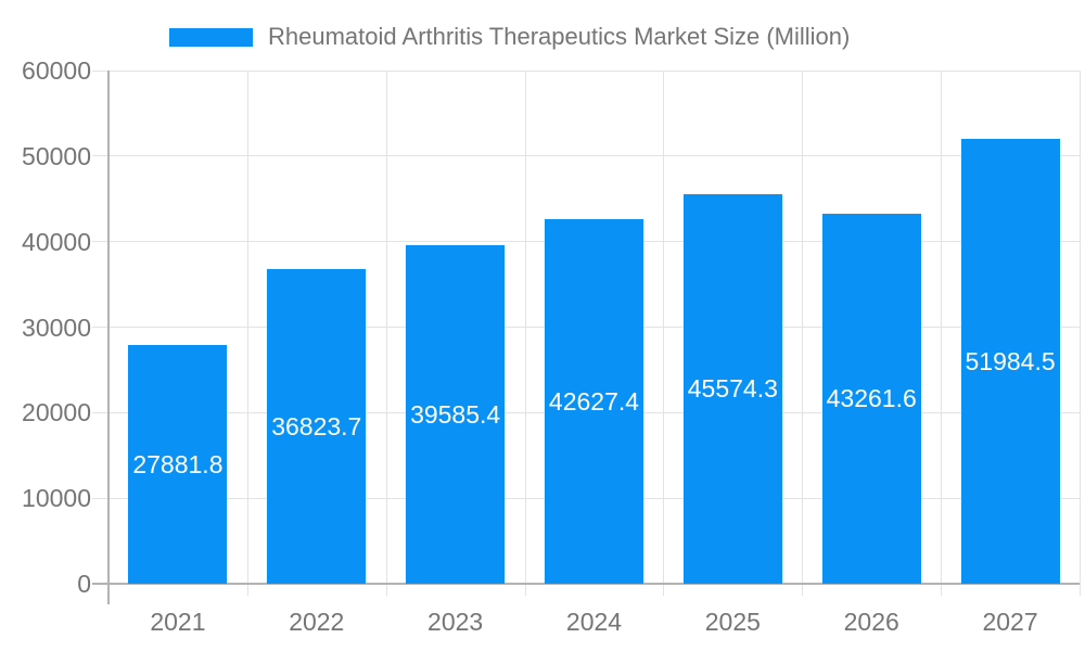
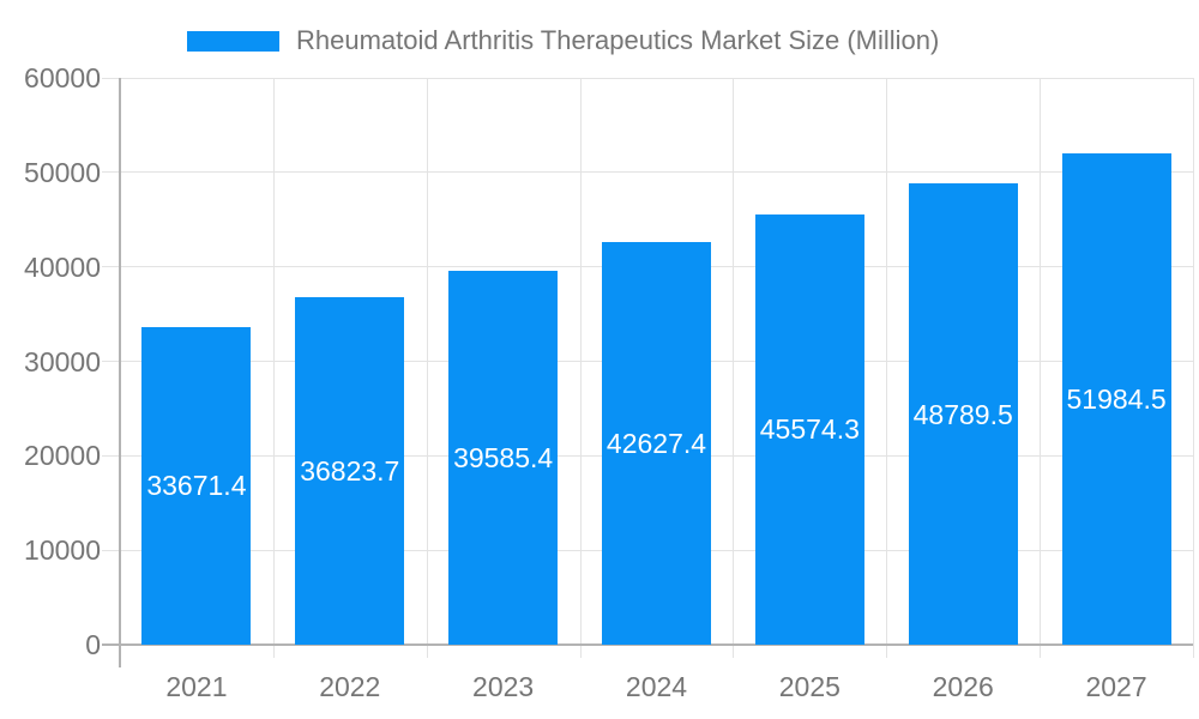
2021: 27881.8 -> 33671.4
2026: 43261.6 -> 48789.5
